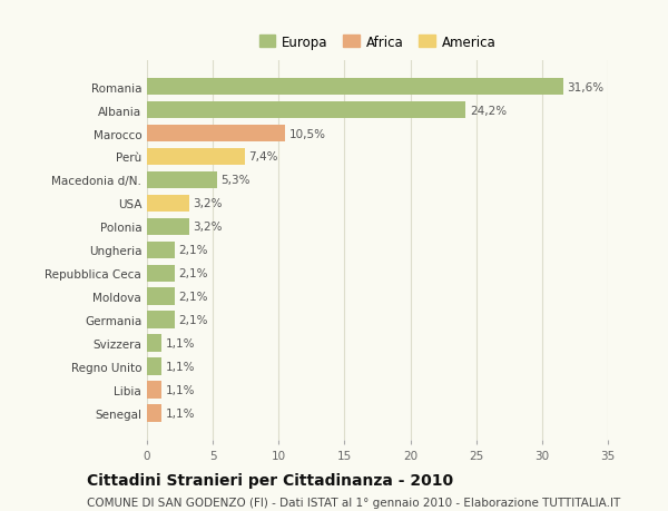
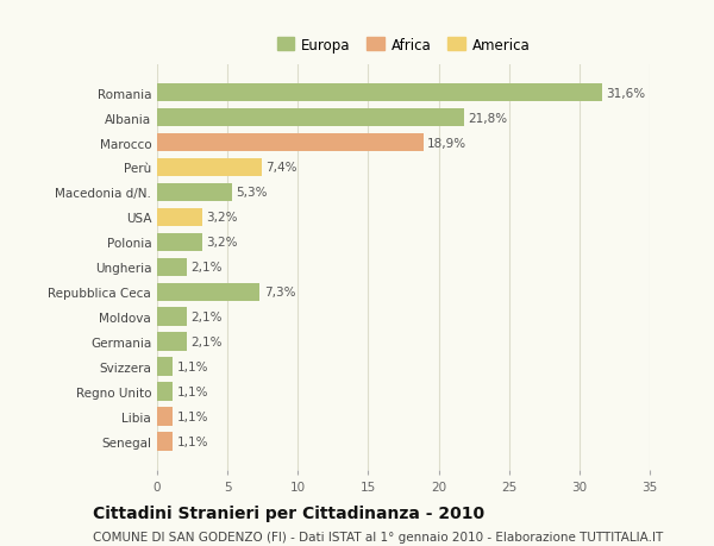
Albania: 24,2% -> 21,8%
Marocco: 10,5% -> 18,9%
Repubblica Ceca: 2,1% -> 7,3%
